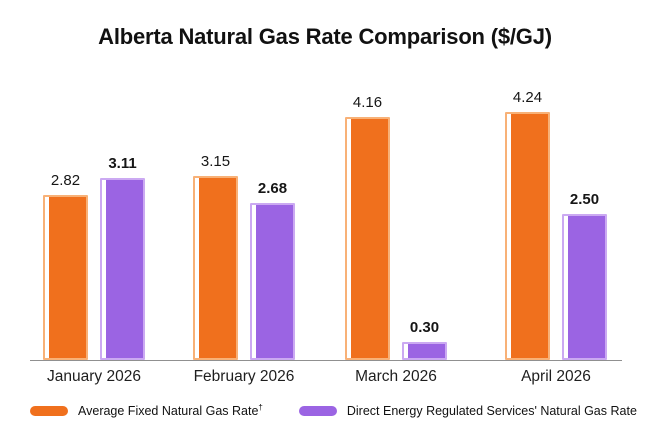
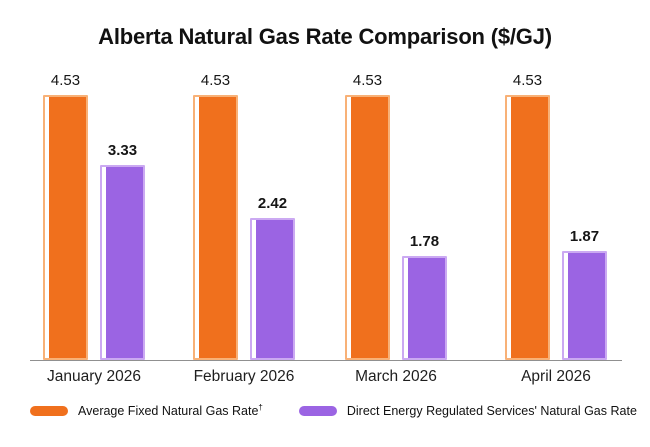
Average Fixed Natural Gas Rate/January 2026: 2.82 -> 4.53
Direct Energy Regulated Services' Natural Gas Rate/January 2026: 3.11 -> 3.33
Average Fixed Natural Gas Rate/February 2026: 3.15 -> 4.53
Direct Energy Regulated Services' Natural Gas Rate/February 2026: 2.68 -> 2.42
Average Fixed Natural Gas Rate/March 2026: 4.16 -> 4.53
Direct Energy Regulated Services' Natural Gas Rate/March 2026: 0.30 -> 1.78
Average Fixed Natural Gas Rate/April 2026: 4.24 -> 4.53
Direct Energy Regulated Services' Natural Gas Rate/April 2026: 2.50 -> 1.87
